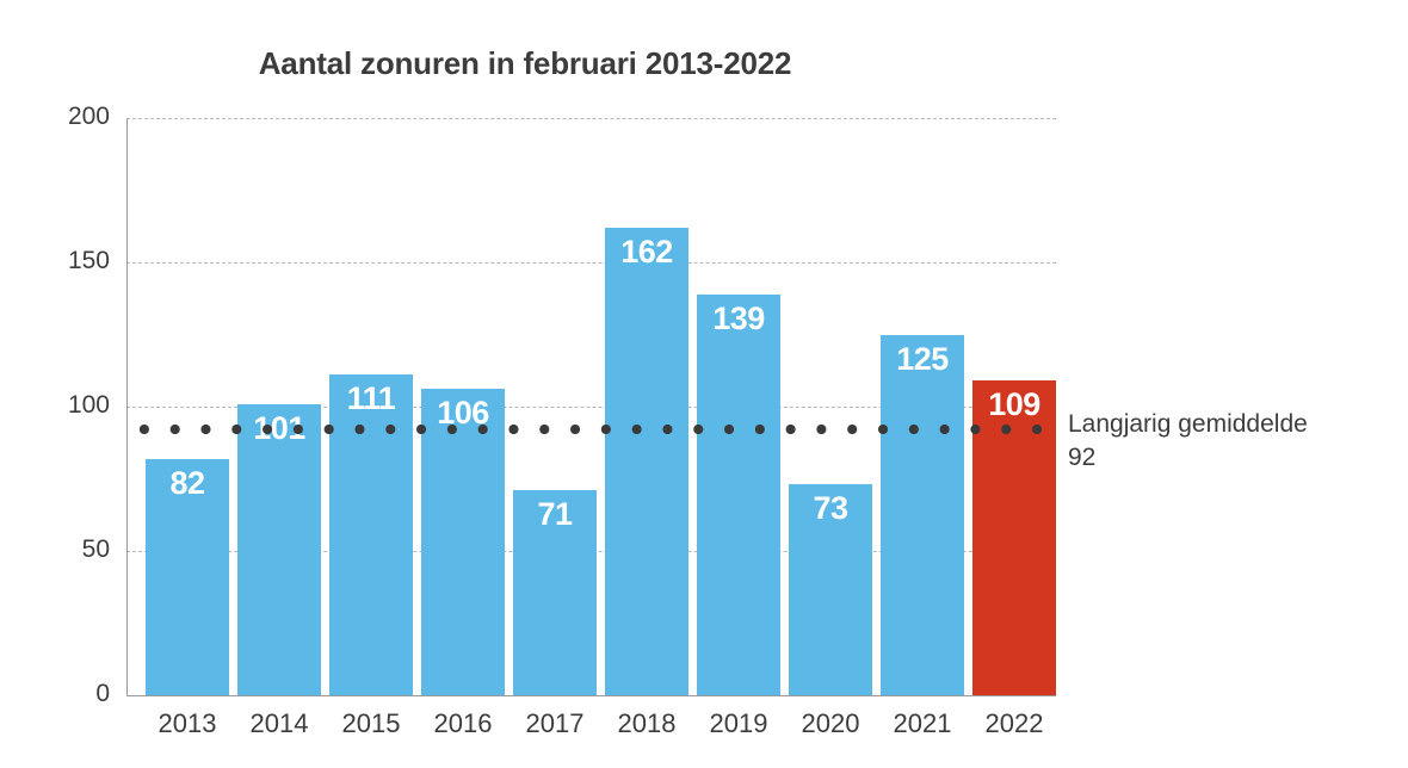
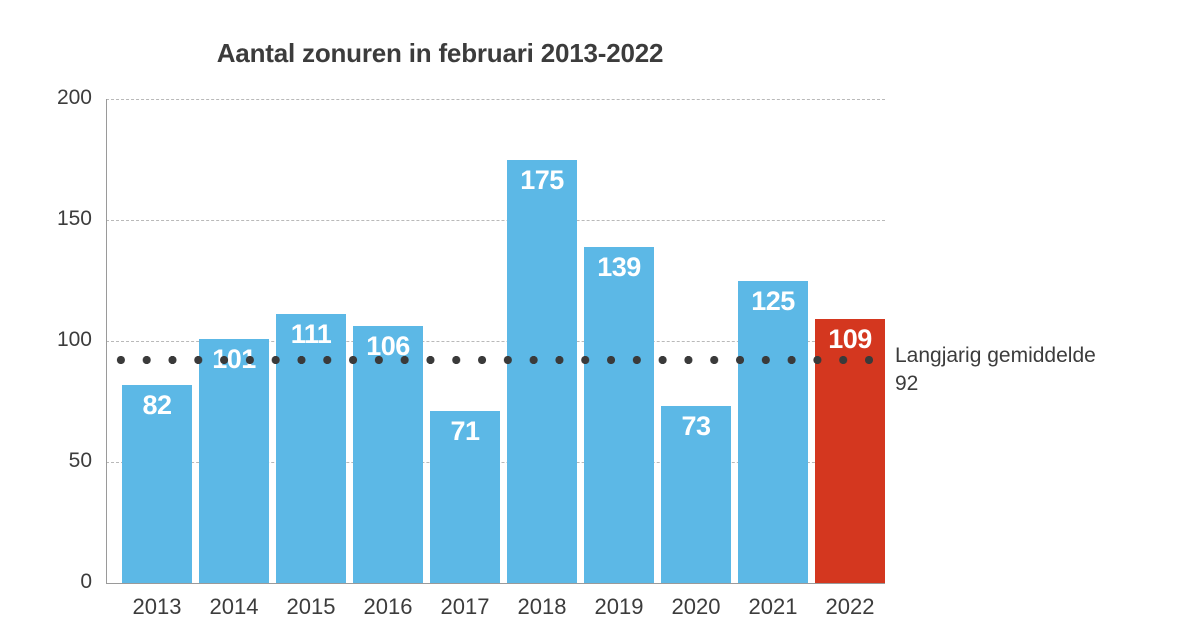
2018: 162 -> 175
